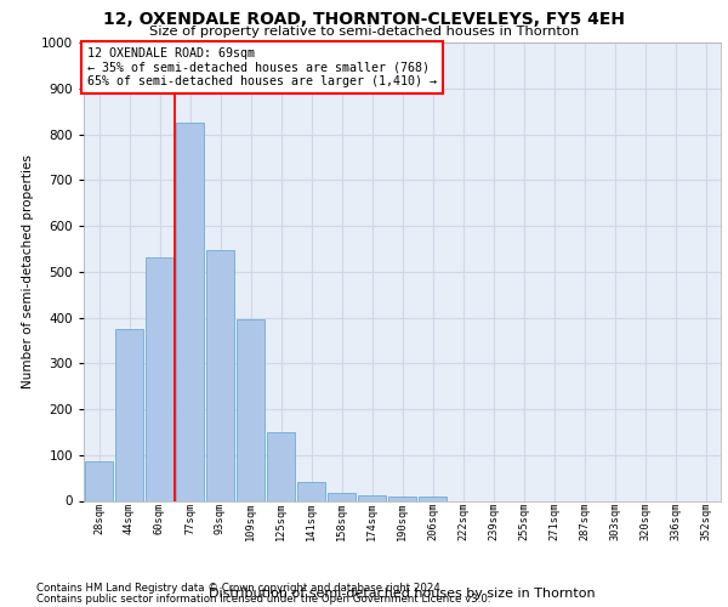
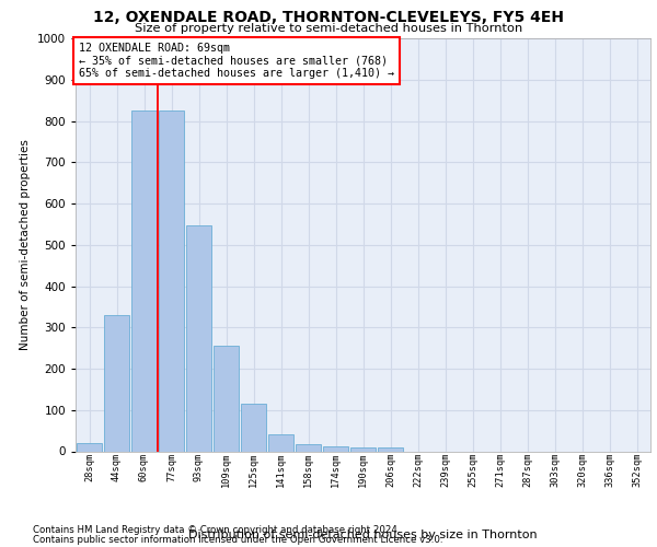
28sqm: 85 -> 20
44sqm: 375 -> 330
60sqm: 530 -> 825
109sqm: 395 -> 255
125sqm: 150 -> 115
